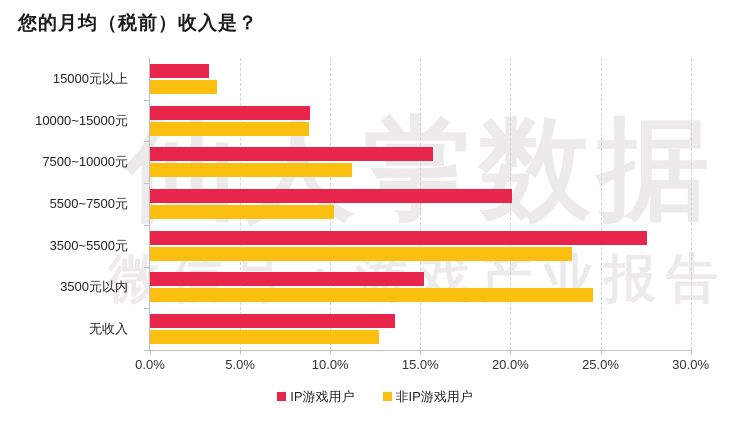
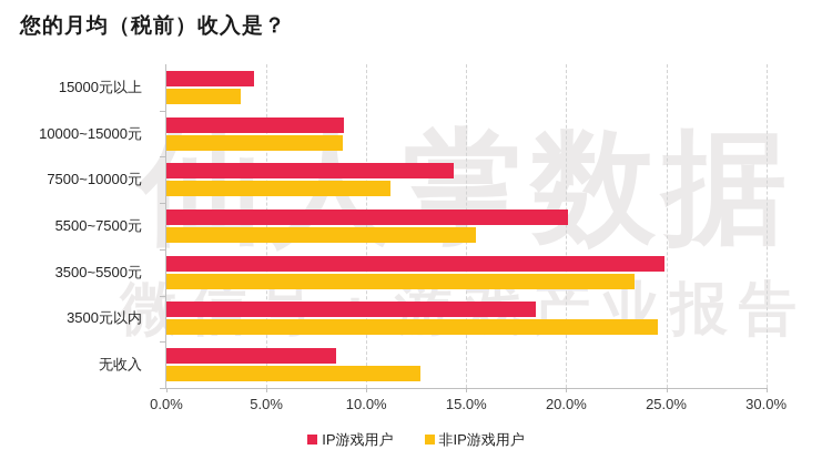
IP游戏用户/15000元以上: 3.3% -> 4.4%
IP游戏用户/7500~10000元: 15.7% -> 14.4%
非IP游戏用户/5500~7500元: 10.2% -> 15.5%
IP游戏用户/3500~5500元: 27.6% -> 24.9%
IP游戏用户/3500元以内: 15.2% -> 18.5%
IP游戏用户/无收入: 13.6% -> 8.5%
